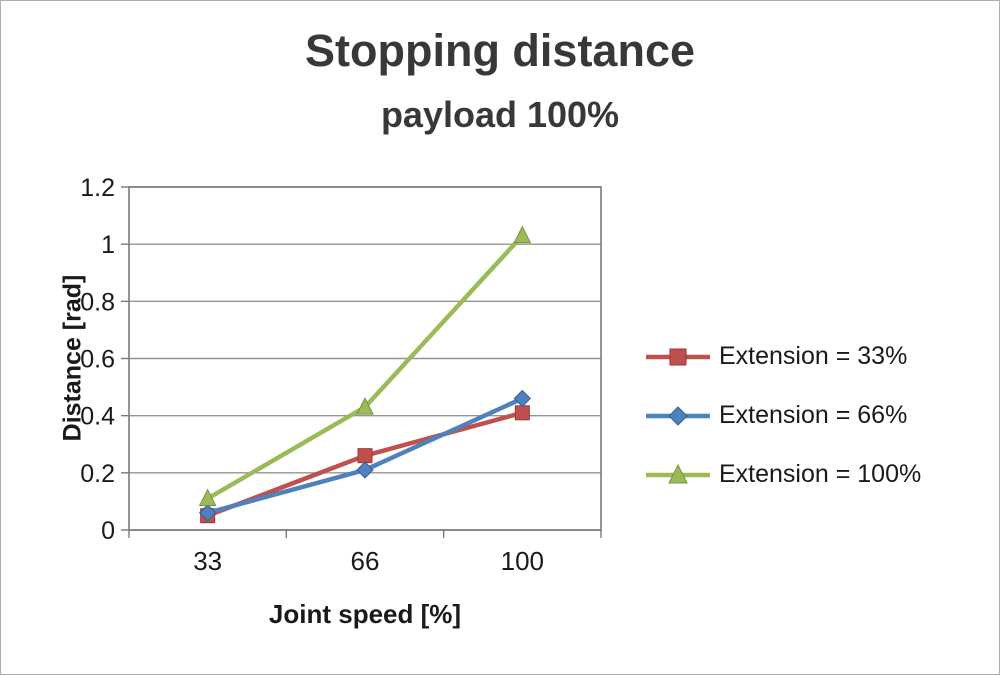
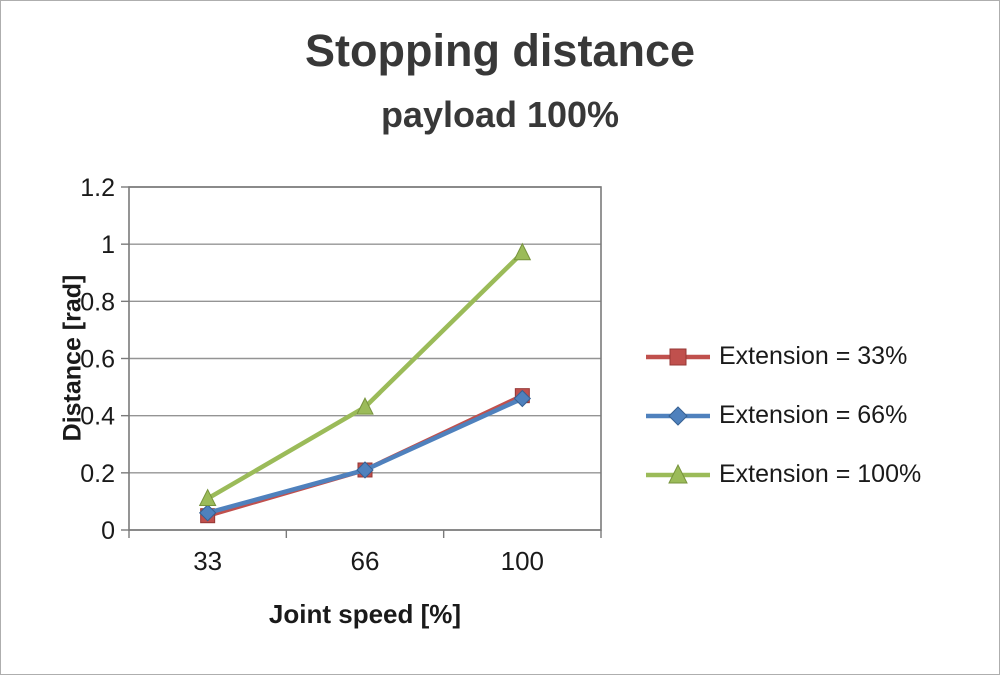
Extension = 33%/66: 0.26 -> 0.21
Extension = 33%/100: 0.41 -> 0.47
Extension = 100%/100: 1.03 -> 0.97
